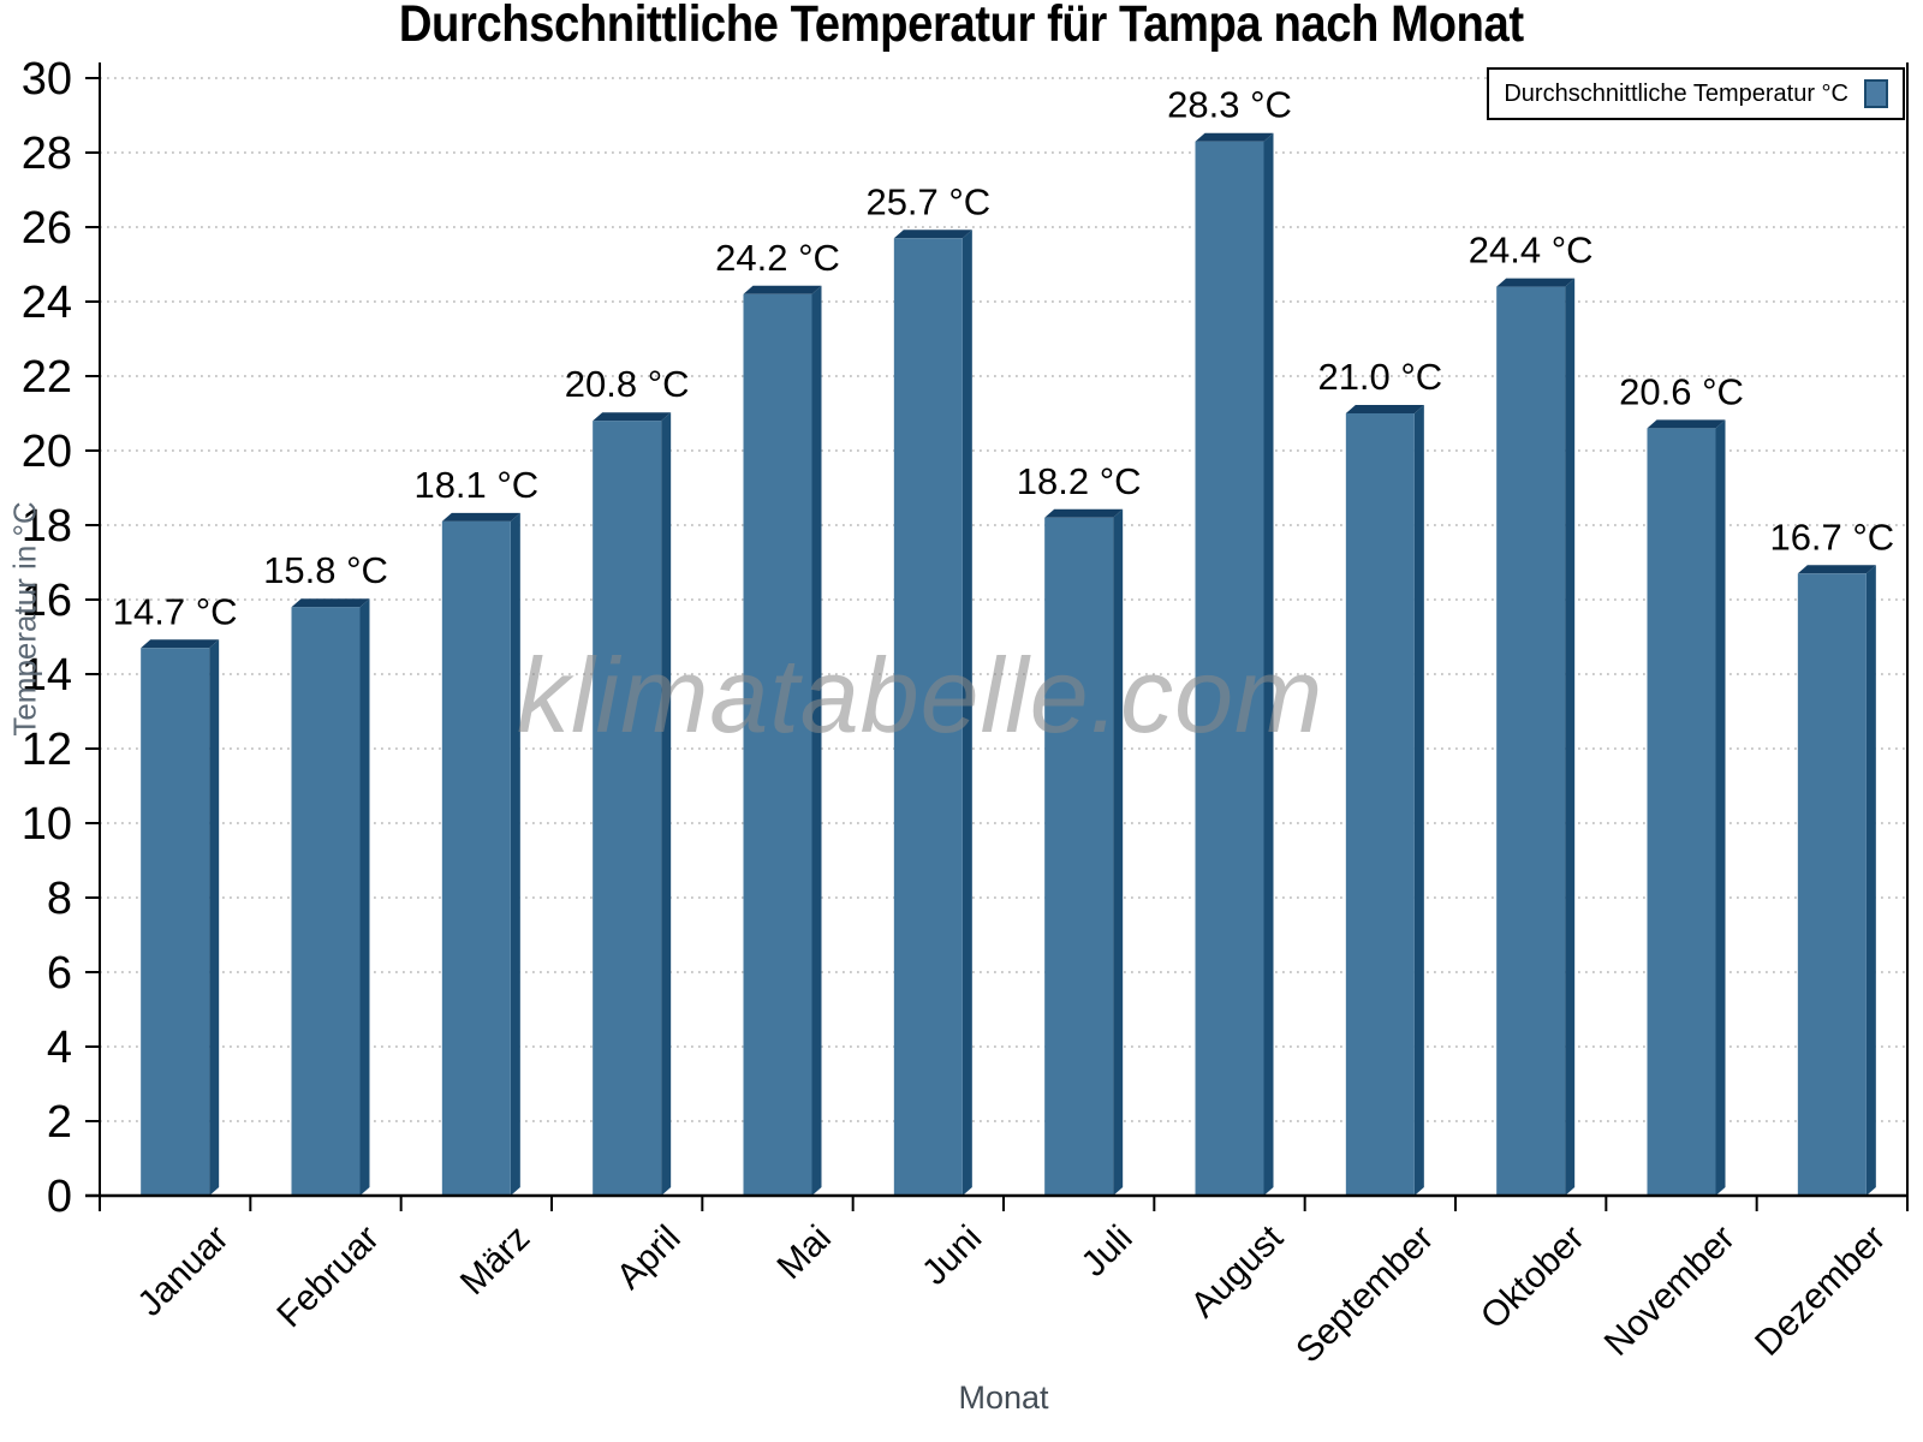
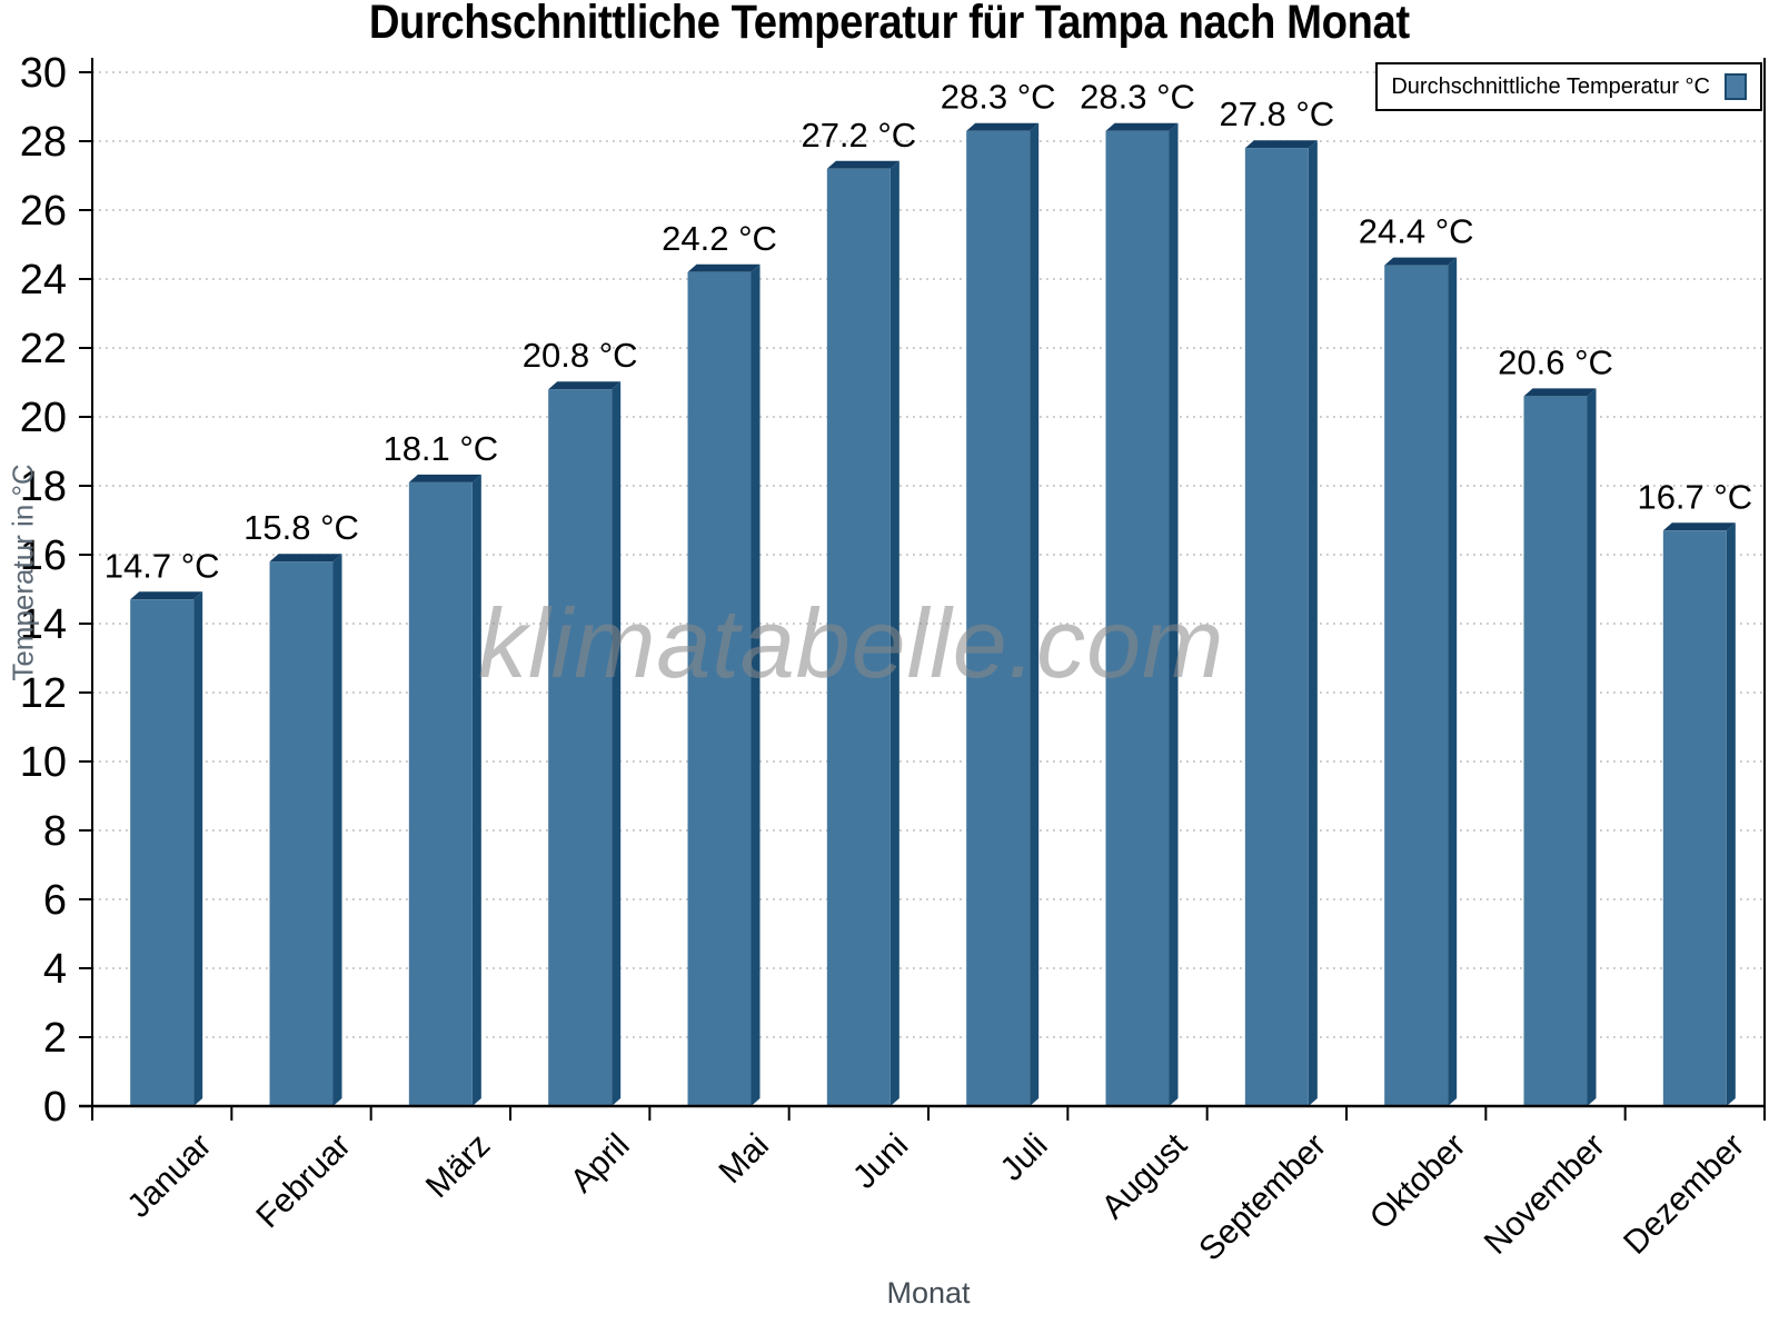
Juni: 25.7 -> 27.2
Juli: 18.2 -> 28.3
September: 21.0 -> 27.8
